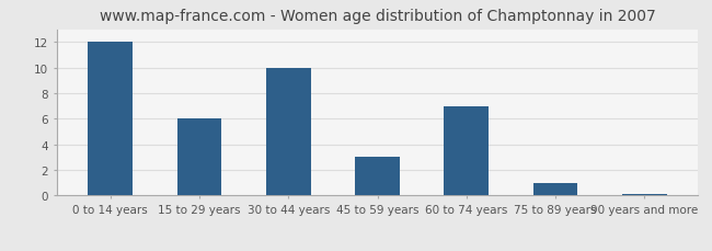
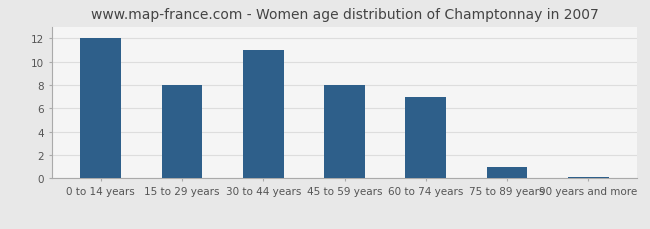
15 to 29 years: 6.0 -> 8.0
30 to 44 years: 10.0 -> 11.0
45 to 59 years: 3.0 -> 8.0
